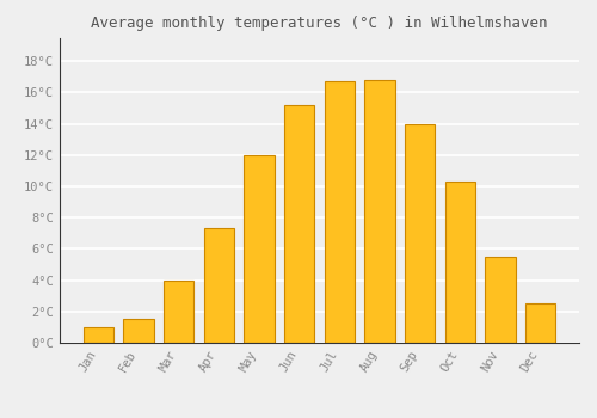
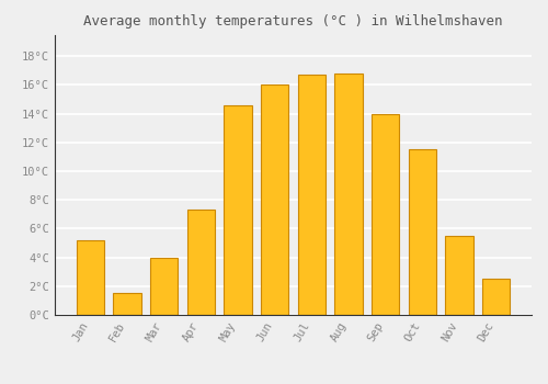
Jan: 1.0°C -> 5.2°C
May: 12.0°C -> 14.6°C
Jun: 15.2°C -> 16.0°C
Oct: 10.3°C -> 11.5°C
